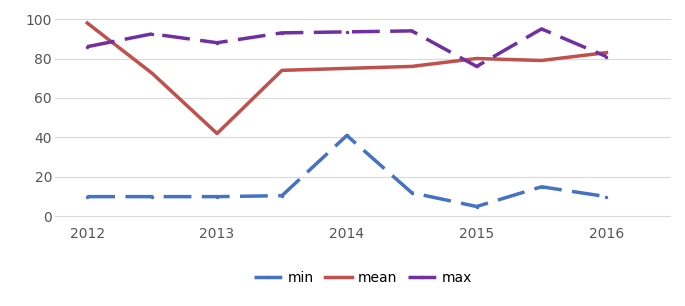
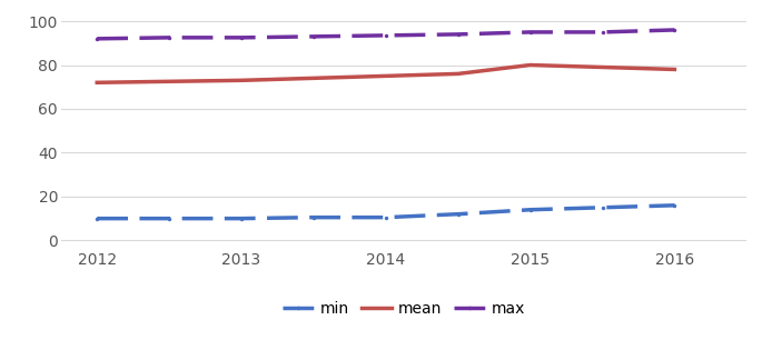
mean/2012: 98 -> 72
max/2012: 86 -> 92
mean/2013: 42 -> 73
max/2013: 88 -> 92
min/2014: 41 -> 10
min/2015: 5 -> 14
max/2015: 76 -> 95
min/2016: 10 -> 16
mean/2016: 83 -> 78
max/2016: 81 -> 96
